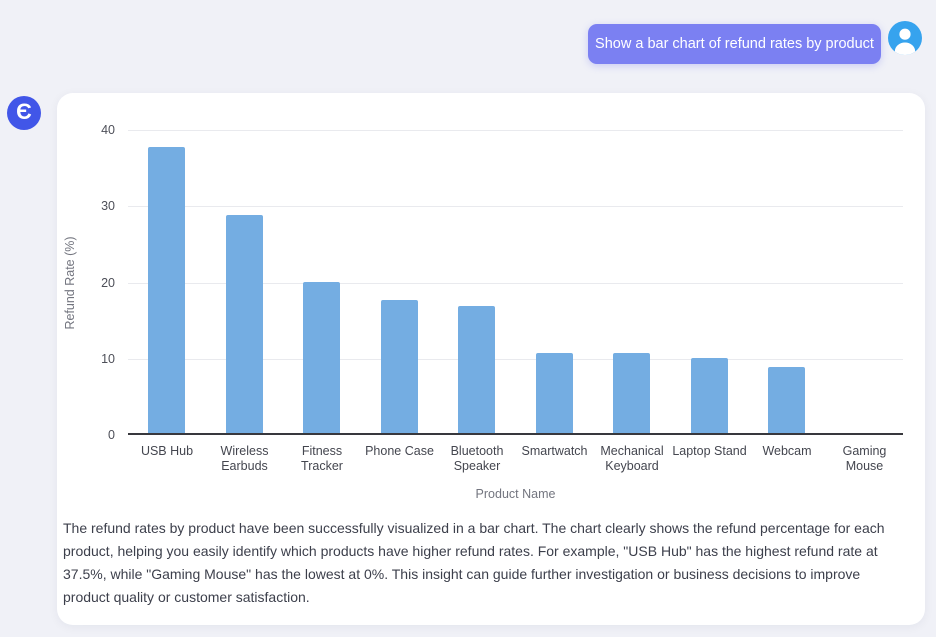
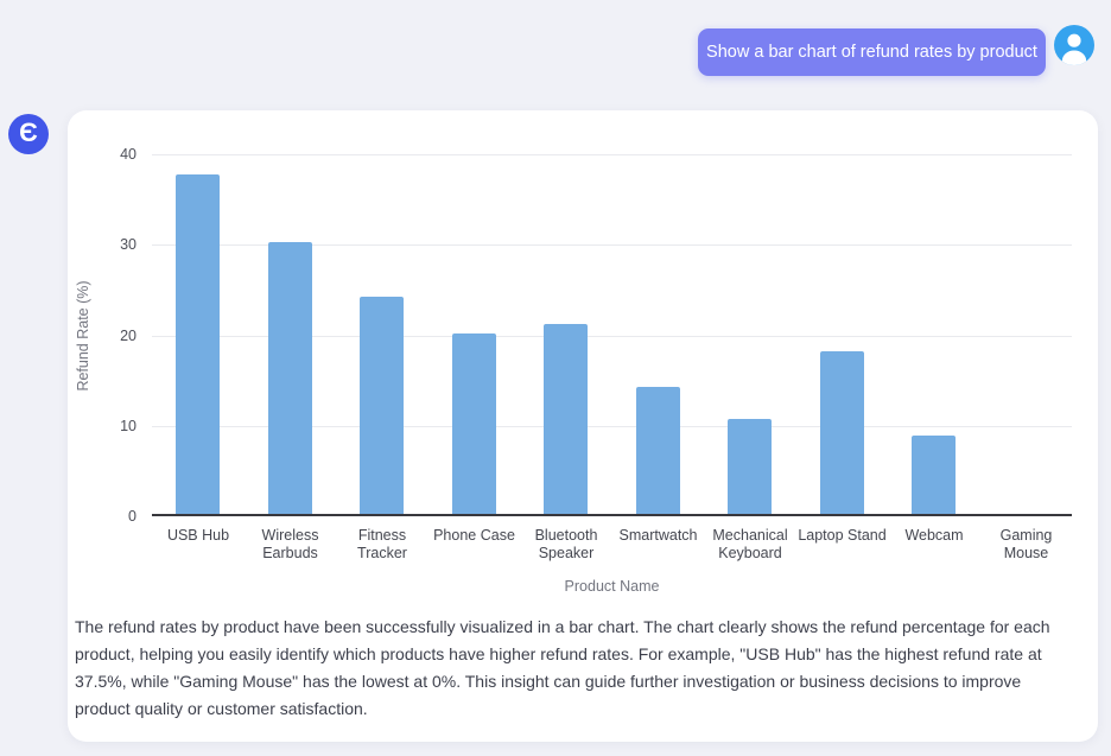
Wireless Earbuds: 29 -> 30
Fitness Tracker: 20 -> 24
Phone Case: 17 -> 20
Bluetooth Speaker: 17 -> 21
Smartwatch: 10 -> 14
Laptop Stand: 10 -> 18
